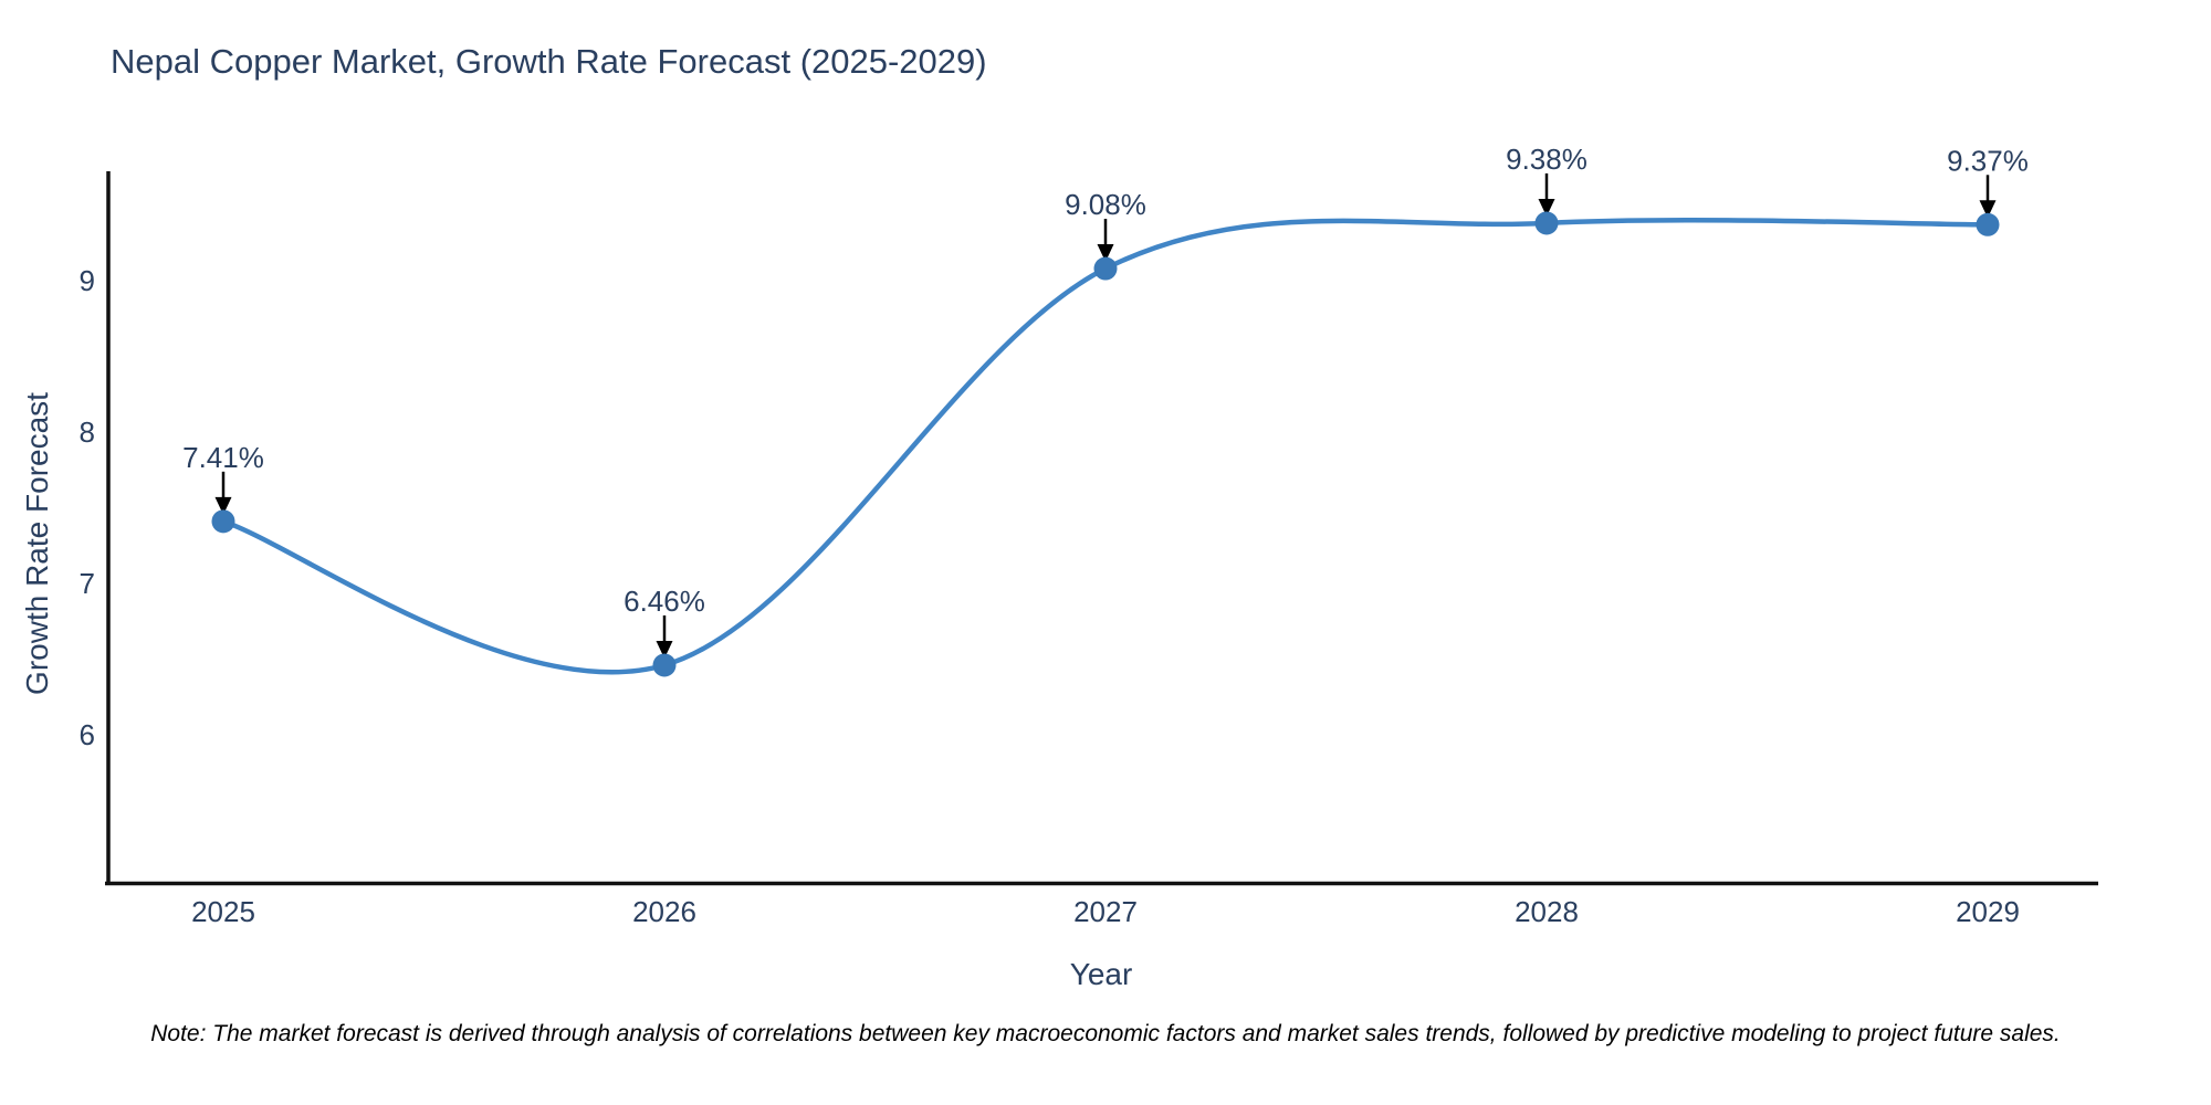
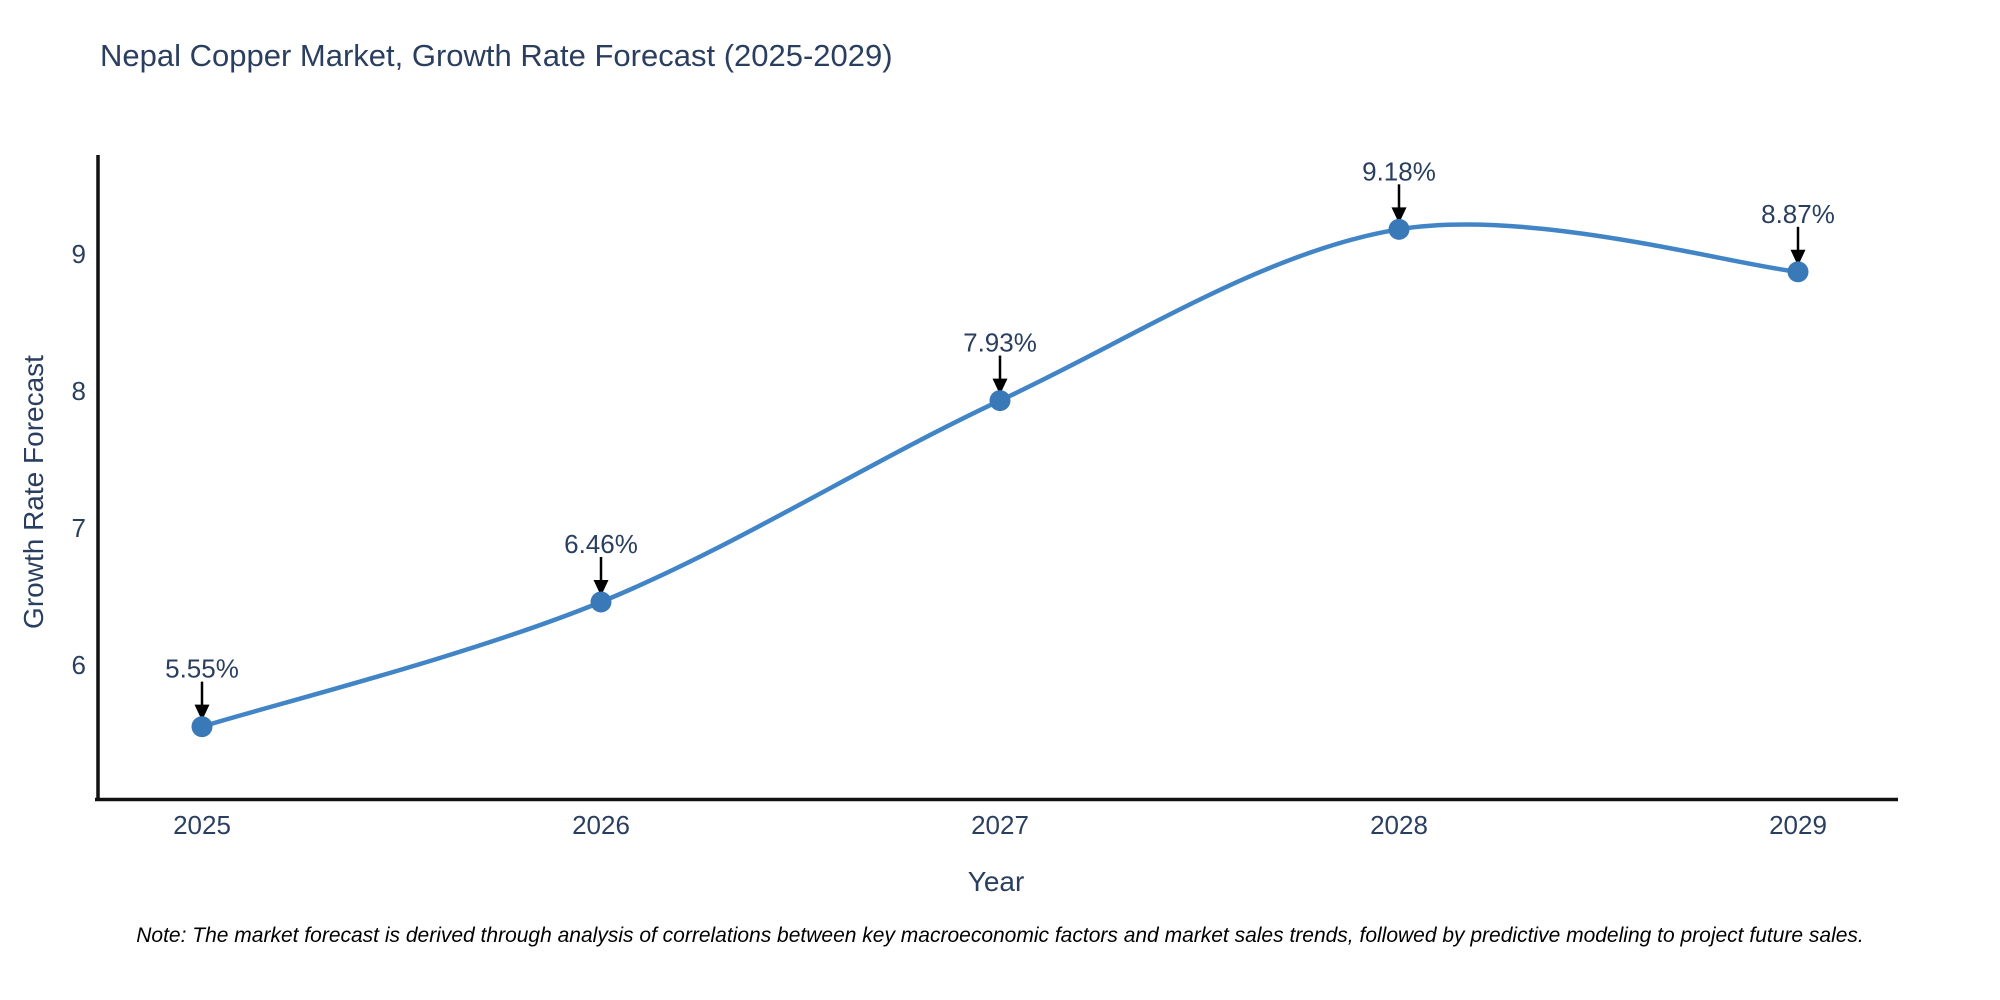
2025: 7.41% -> 5.55%
2027: 9.08% -> 7.93%
2028: 9.38% -> 9.18%
2029: 9.37% -> 8.87%
